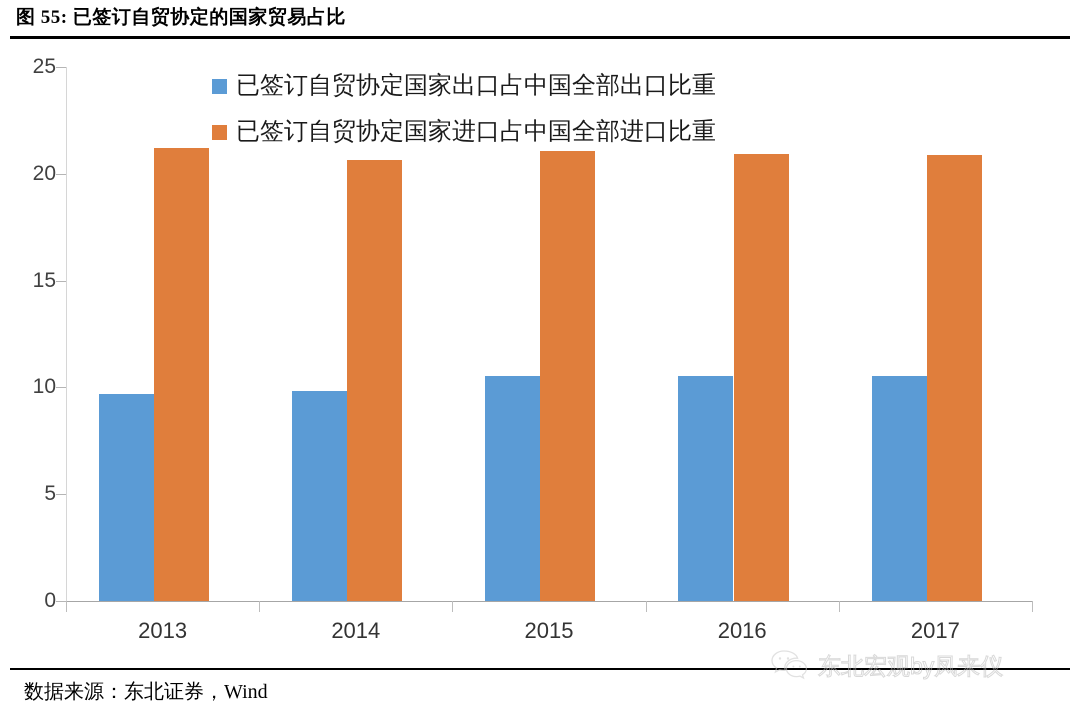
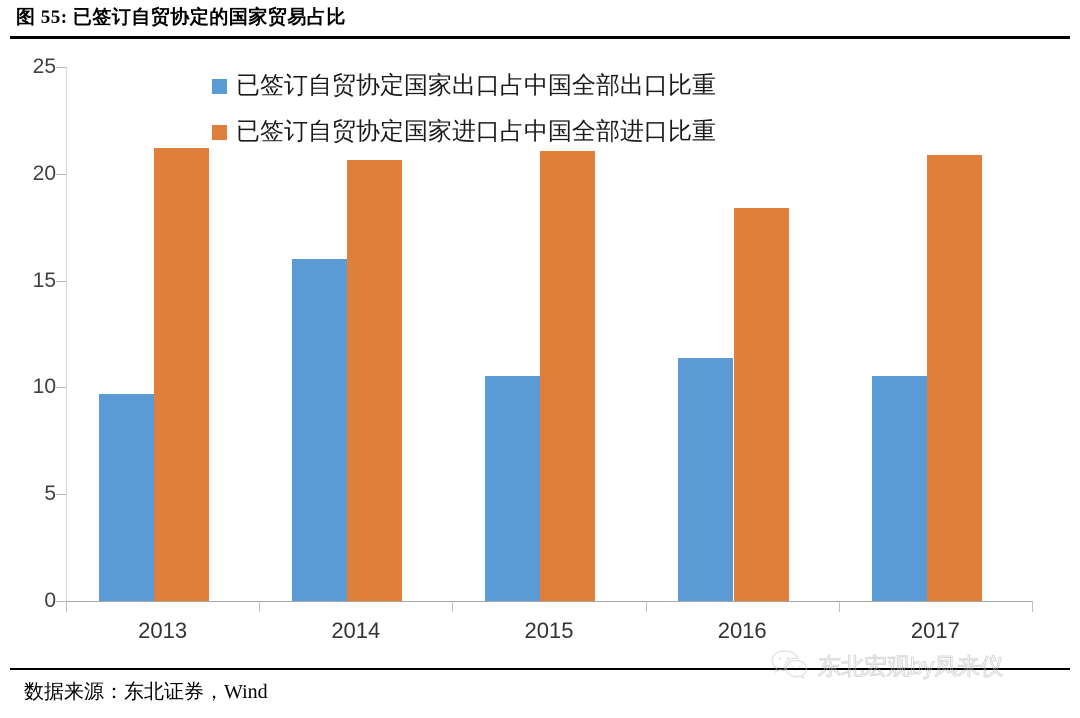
已签订自贸协定国家出口占中国全部出口比重/2014: 9.8 -> 16.0
已签订自贸协定国家出口占中国全部出口比重/2016: 10.6 -> 11.4
已签订自贸协定国家进口占中国全部进口比重/2016: 20.9 -> 18.4
